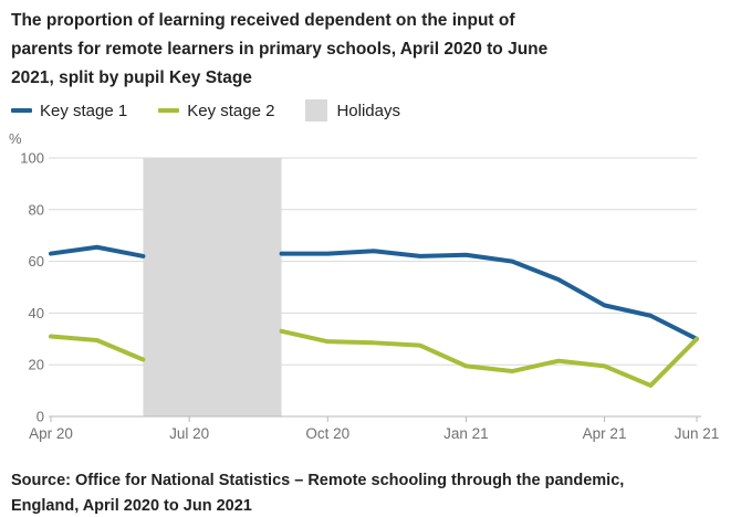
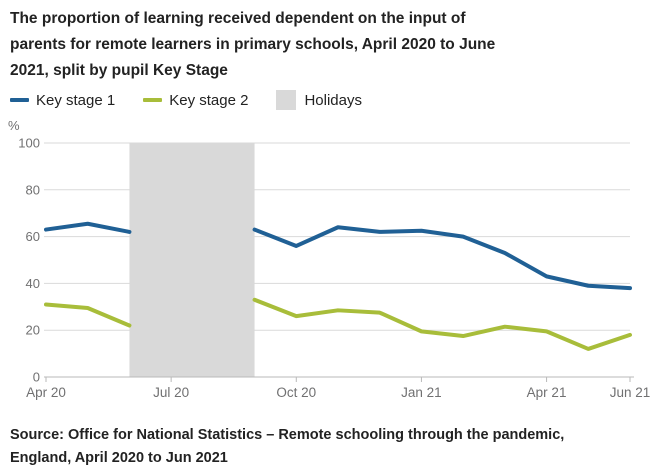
Key stage 1/Oct 20: 63 -> 56
Key stage 2/Oct 20: 29 -> 26
Key stage 1/Jun 21: 30 -> 38
Key stage 2/Jun 21: 30 -> 18
